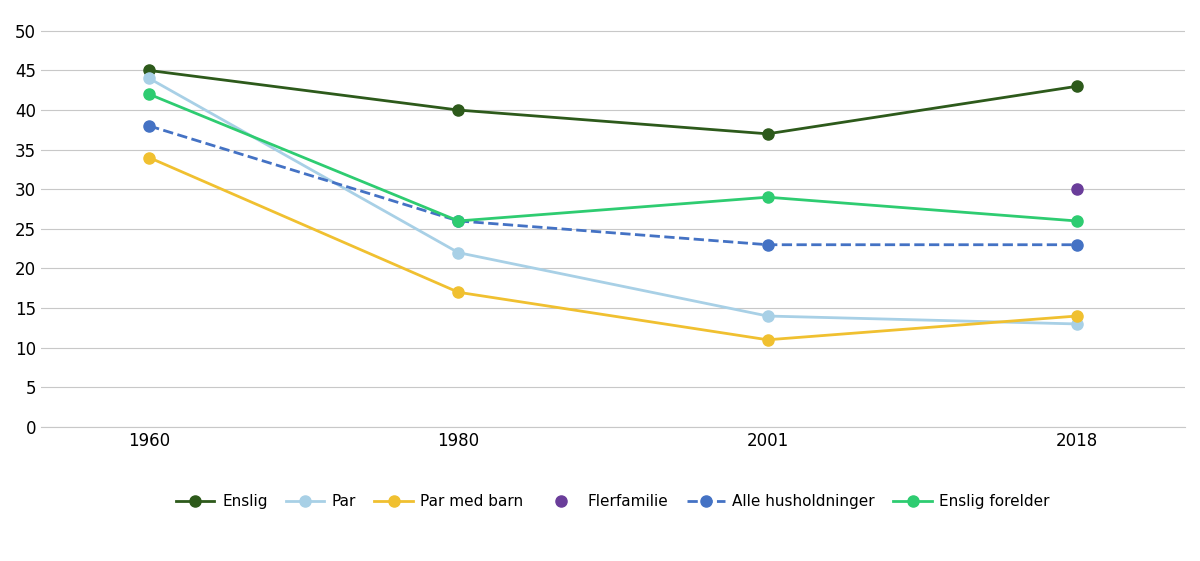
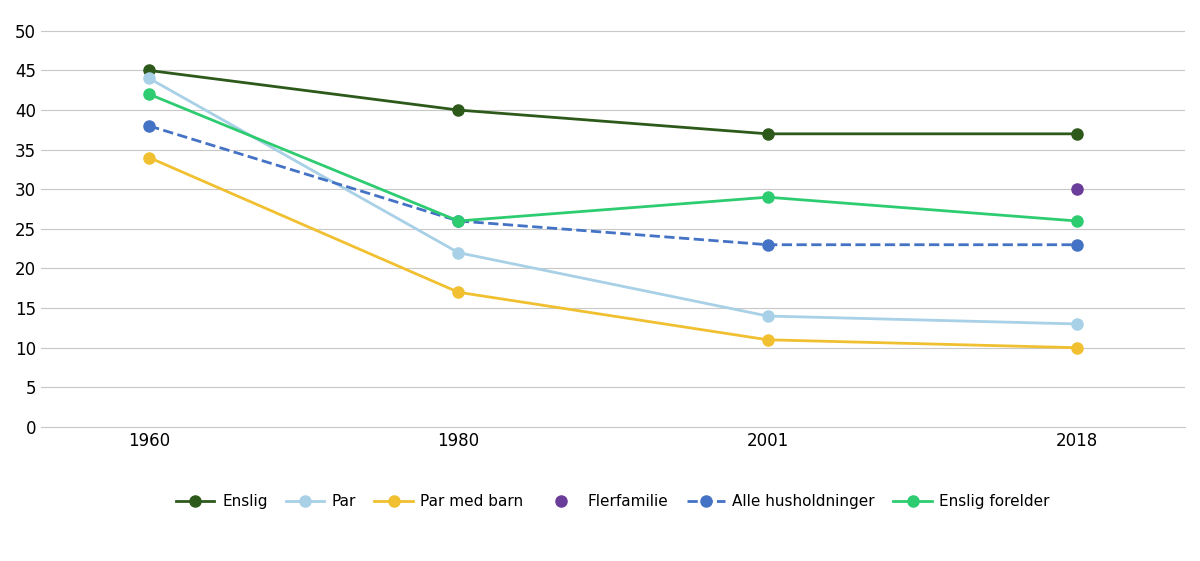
Enslig/2018: 43 -> 37
Par med barn/2018: 14 -> 10
